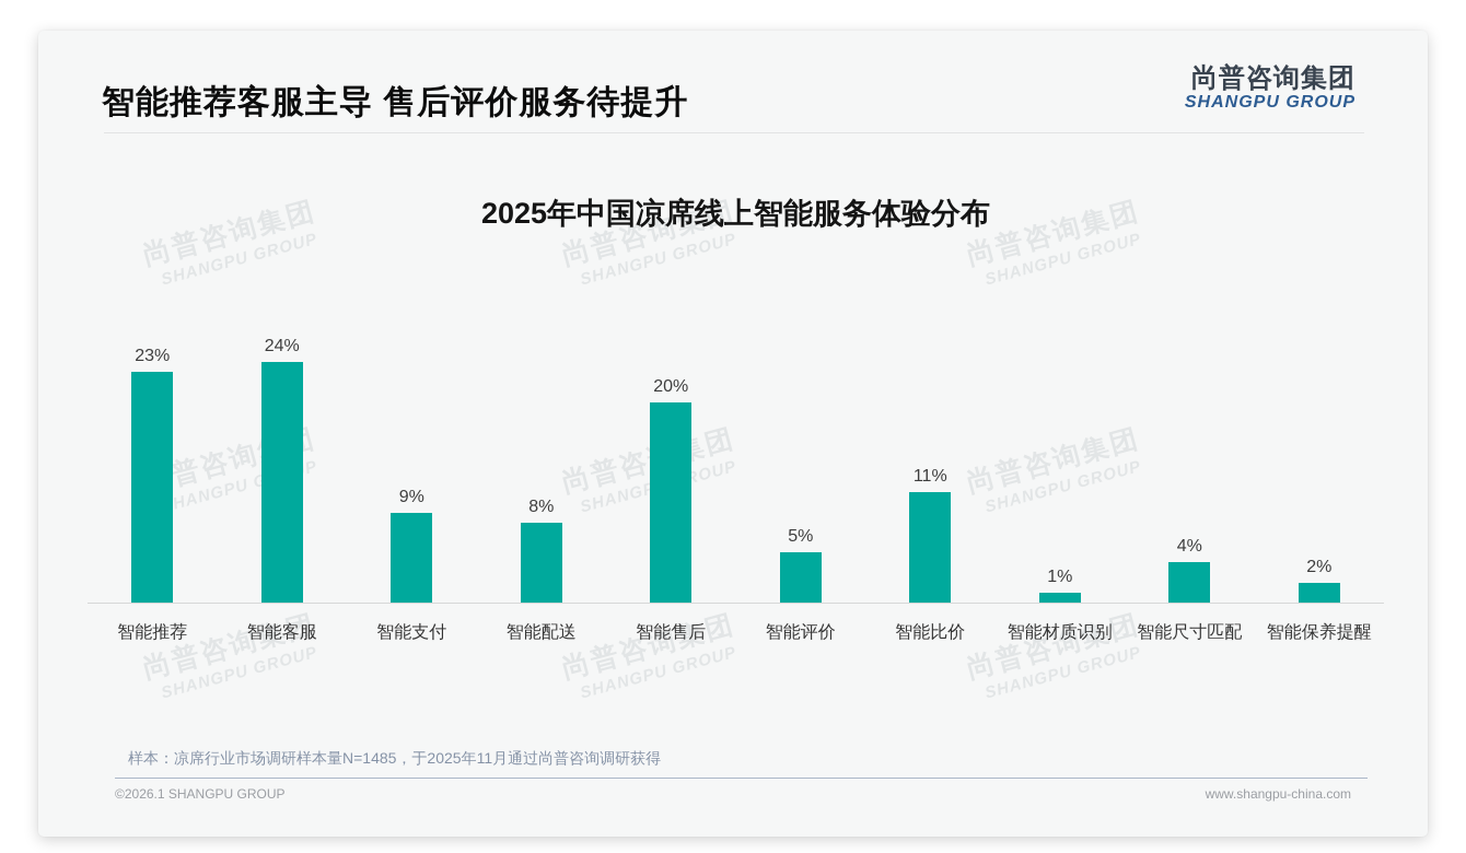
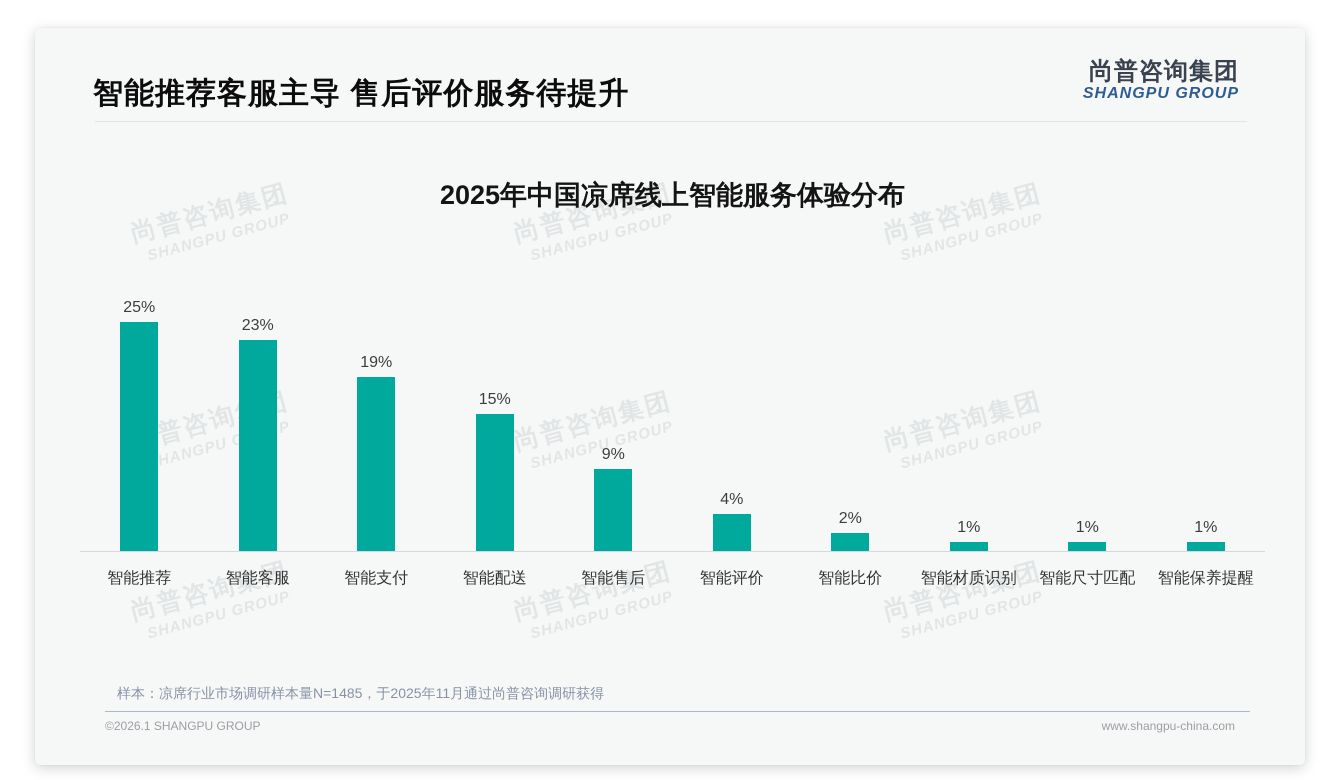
智能推荐: 23% -> 25%
智能客服: 24% -> 23%
智能支付: 9% -> 19%
智能配送: 8% -> 15%
智能售后: 20% -> 9%
智能评价: 5% -> 4%
智能比价: 11% -> 2%
智能尺寸匹配: 4% -> 1%
智能保养提醒: 2% -> 1%
